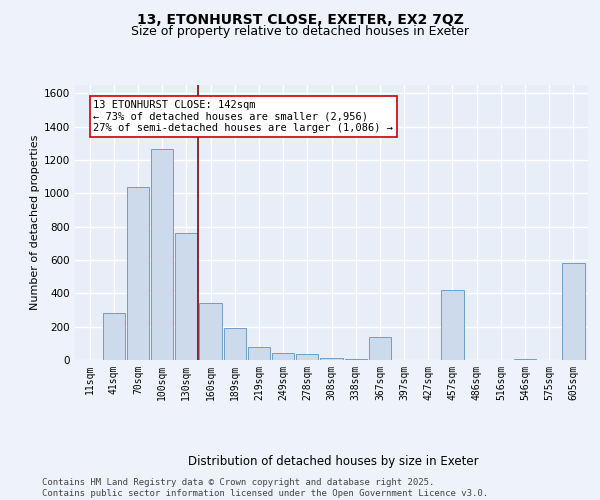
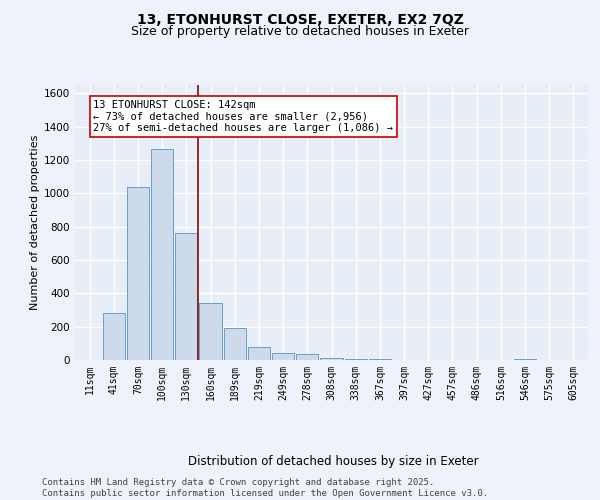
367sqm: 140 -> 0
457sqm: 420 -> 0
605sqm: 580 -> 0
